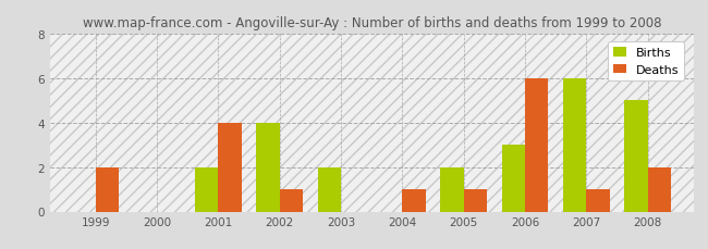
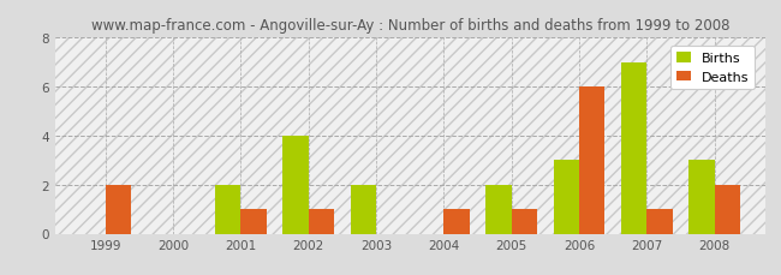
Deaths/2001: 4 -> 1
Births/2007: 6 -> 7
Births/2008: 5 -> 3
